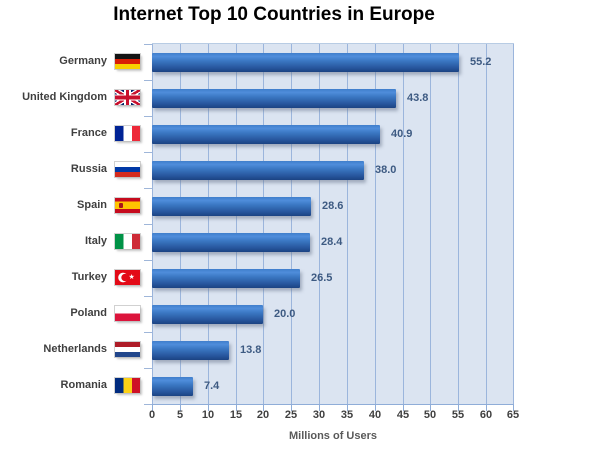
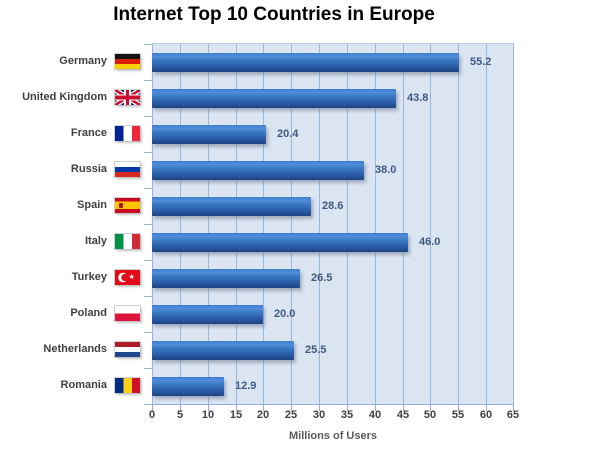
France: 40.9 -> 20.4
Italy: 28.4 -> 46.0
Netherlands: 13.8 -> 25.5
Romania: 7.4 -> 12.9
